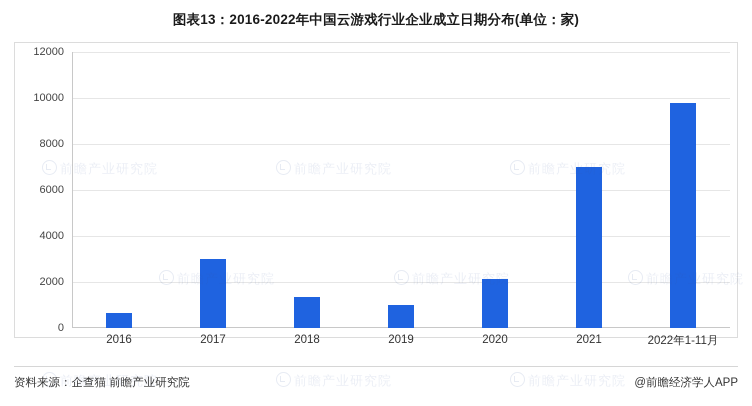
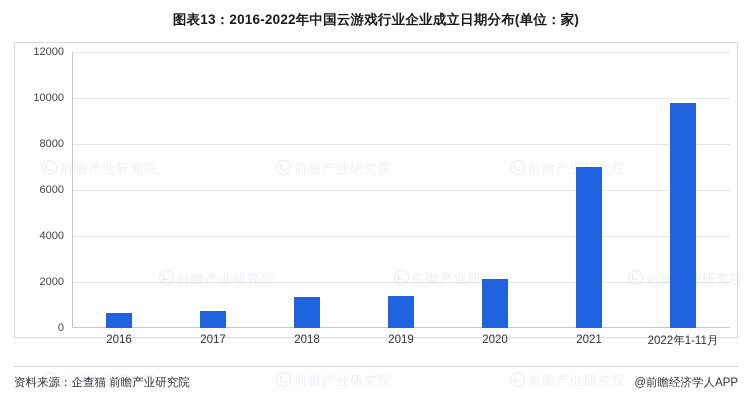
2017: 3000 -> 800
2019: 1000 -> 1400
